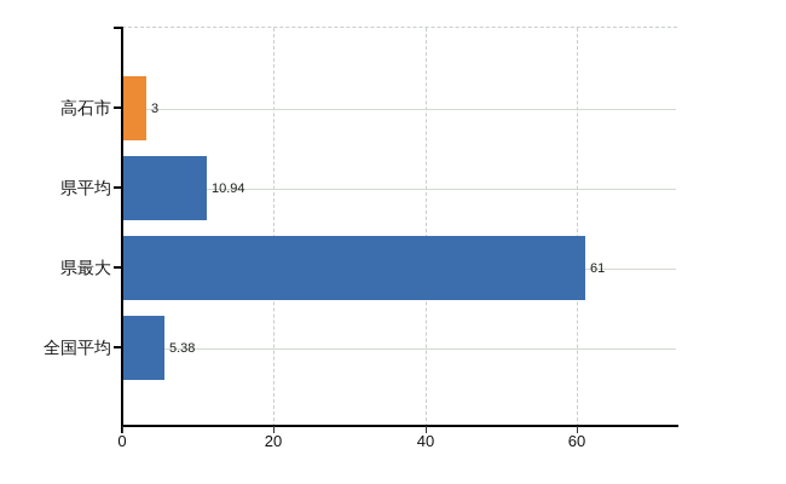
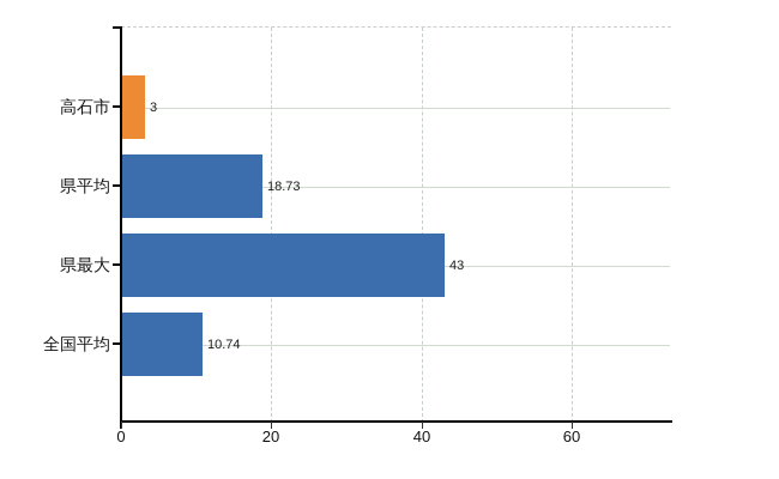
県平均: 10.94 -> 18.73
県最大: 61 -> 43
全国平均: 5.38 -> 10.74
